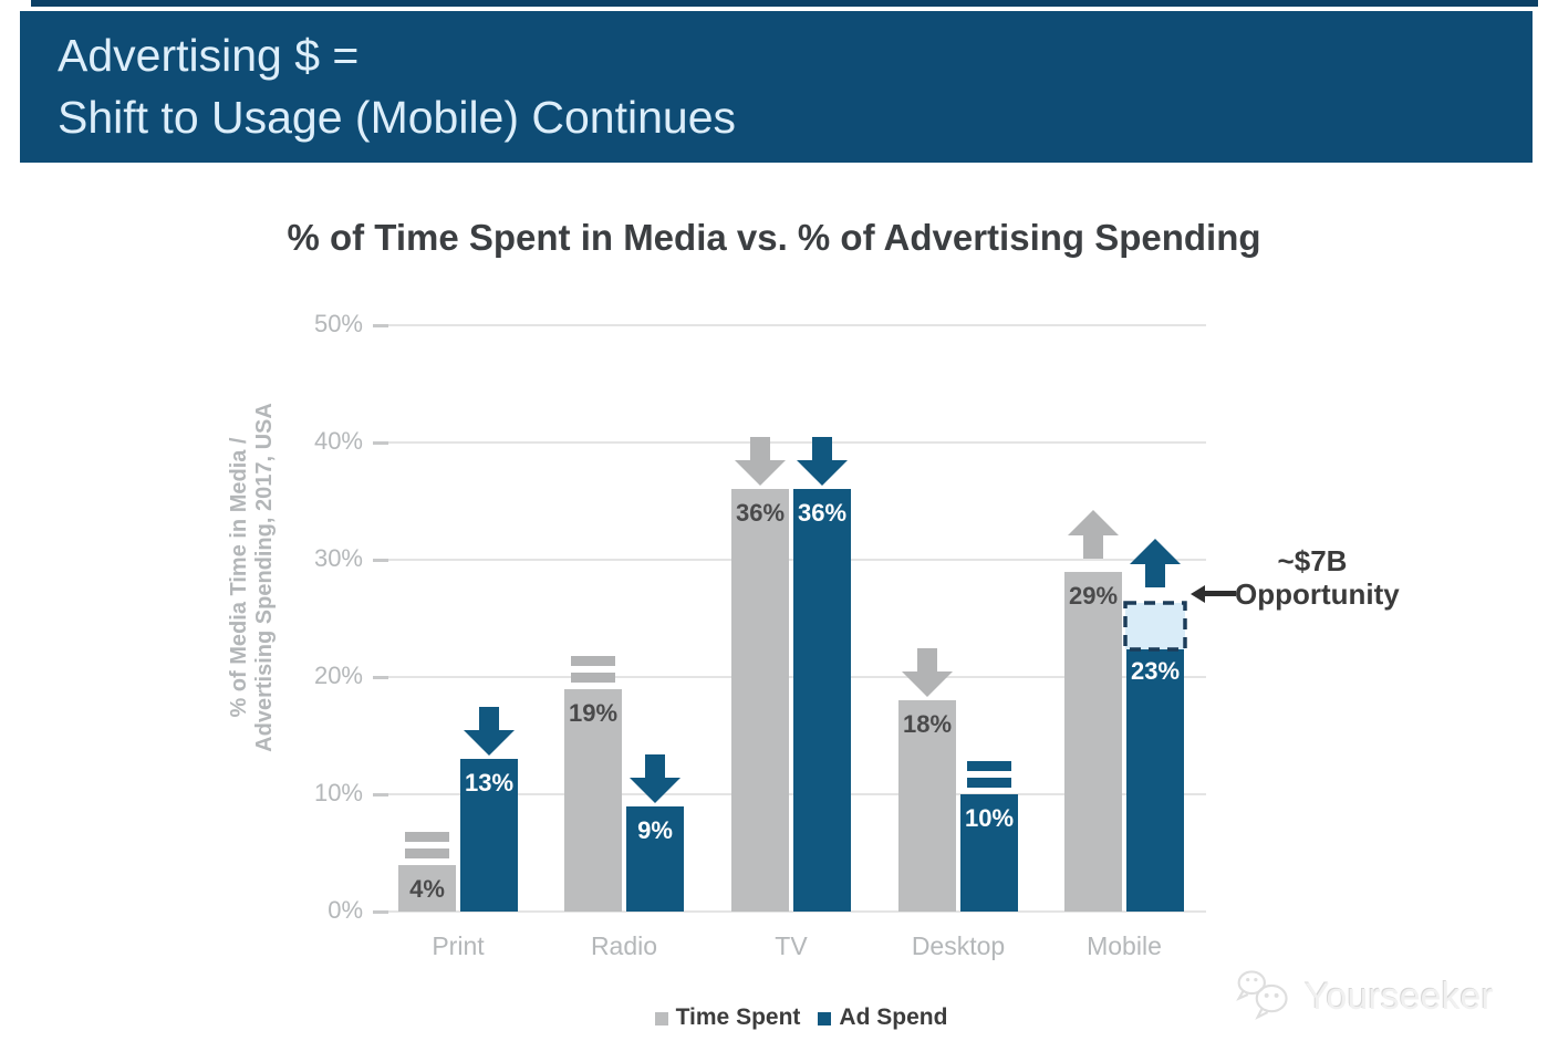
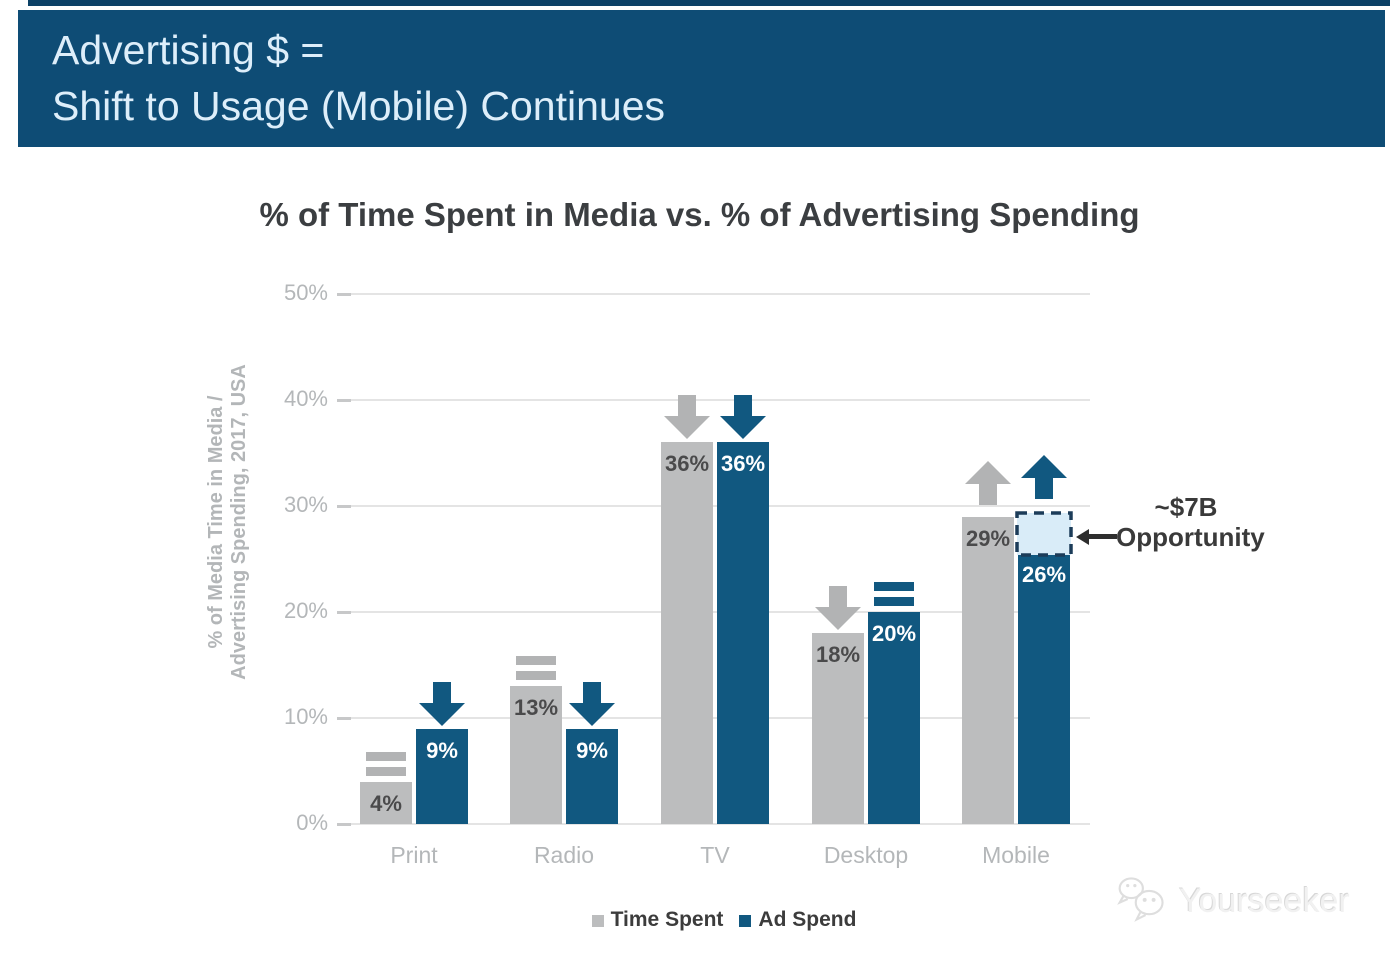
Ad Spend/Print: 13% -> 9%
Time Spent/Radio: 19% -> 13%
Ad Spend/Desktop: 10% -> 20%
Ad Spend/Mobile: 23% -> 26%
